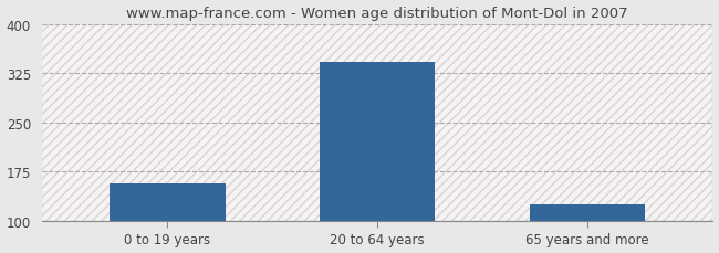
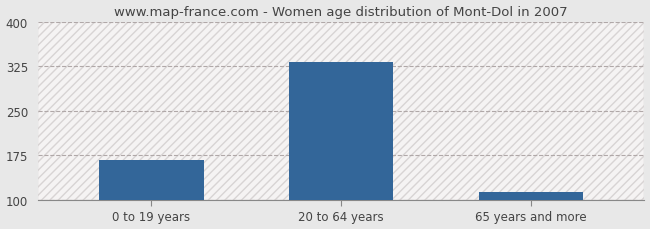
0 to 19 years: 158 -> 168
20 to 64 years: 342 -> 332
65 years and more: 126 -> 113
